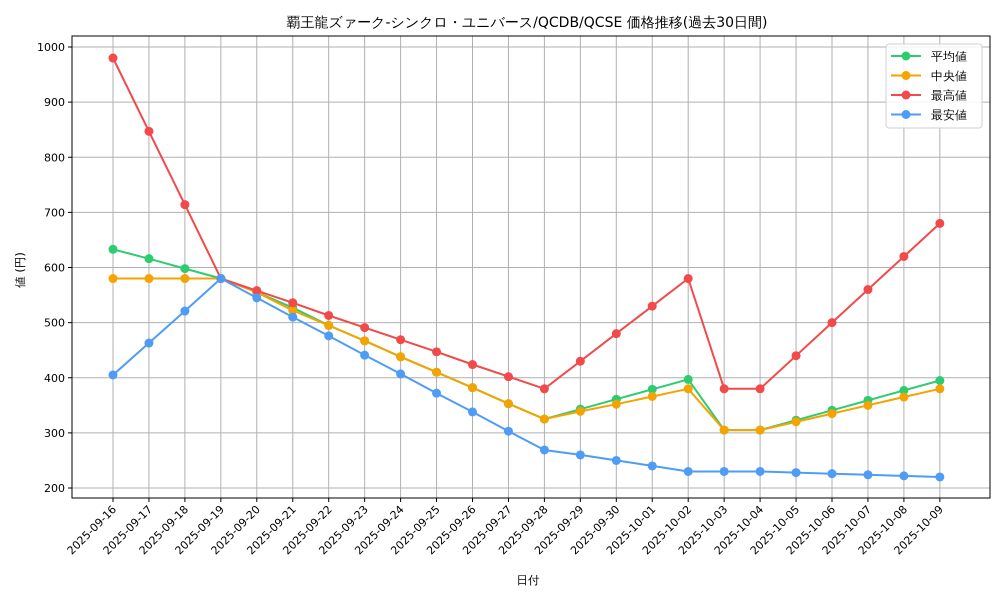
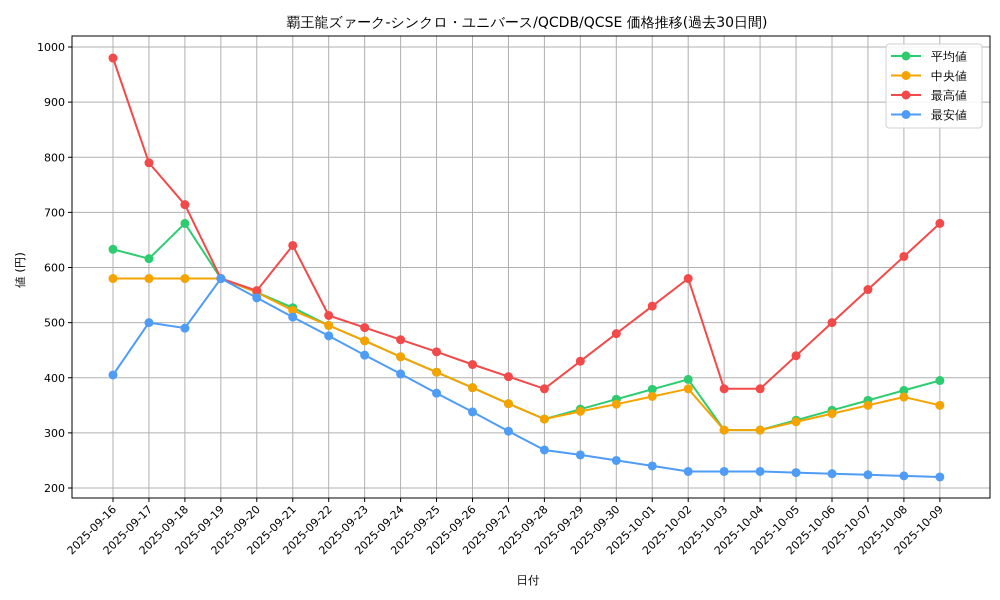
最高値/2025-09-17: 850 -> 790
最安値/2025-09-17: 460 -> 500
平均値/2025-09-18: 600 -> 680
最安値/2025-09-18: 520 -> 490
最高値/2025-09-21: 540 -> 640
中央値/2025-10-09: 380 -> 350
